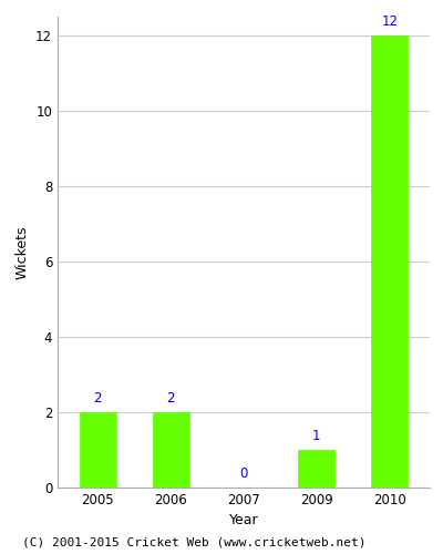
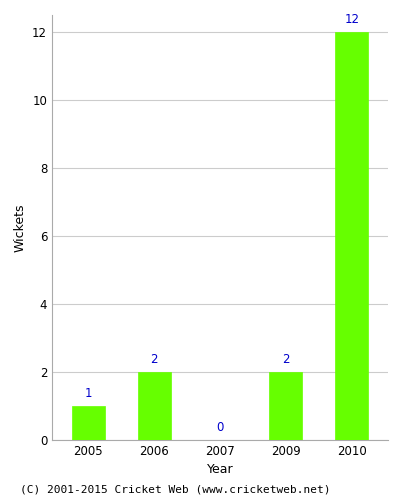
2005: 2 -> 1
2009: 1 -> 2
